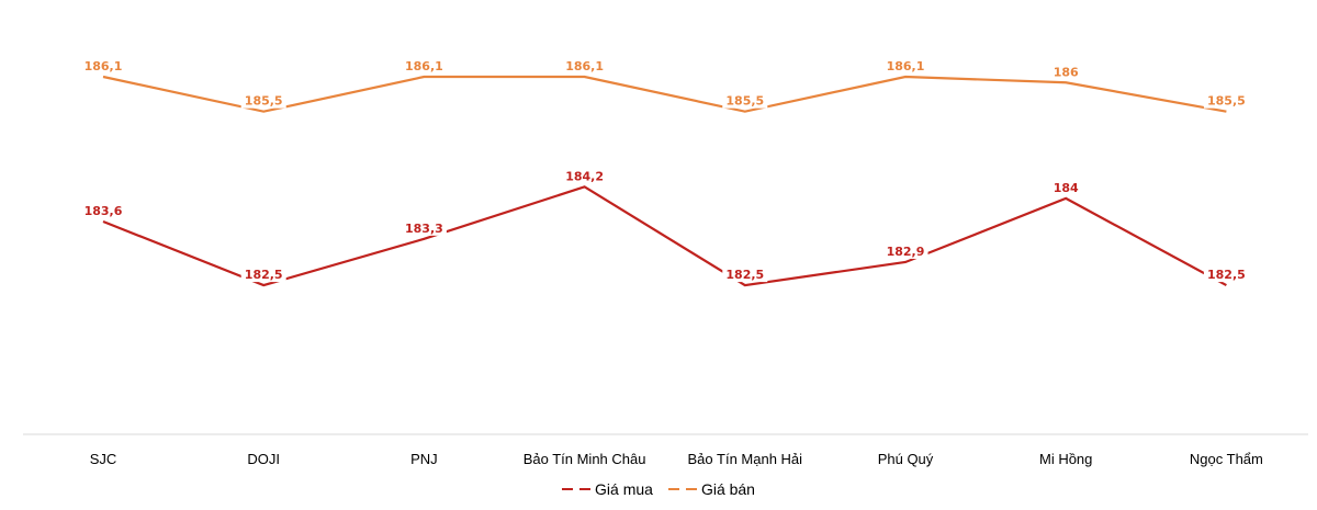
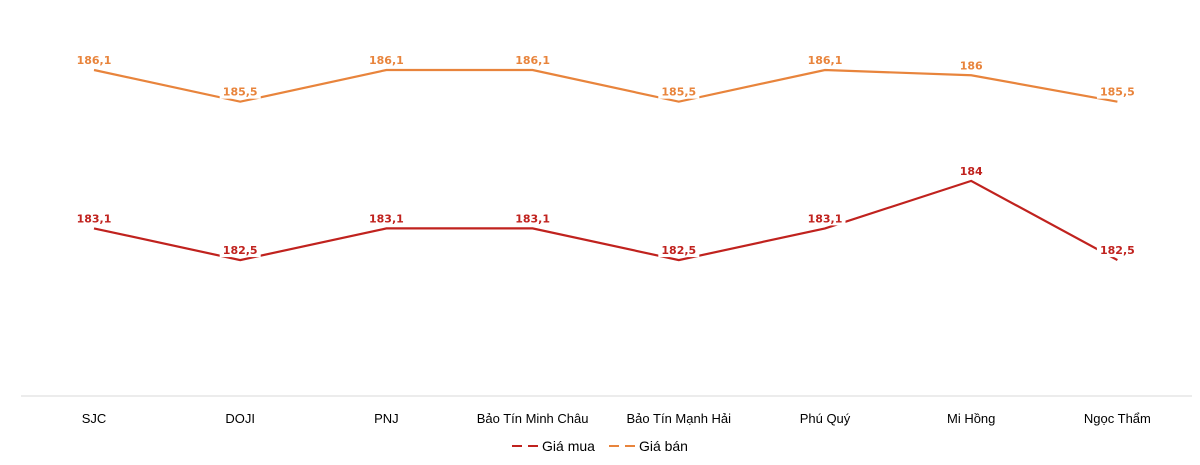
Giá mua/SJC: 183,6 -> 183,1
Giá mua/PNJ: 183,3 -> 183,1
Giá mua/Bảo Tín Minh Châu: 184,2 -> 183,1
Giá mua/Phú Quý: 182,9 -> 183,1
